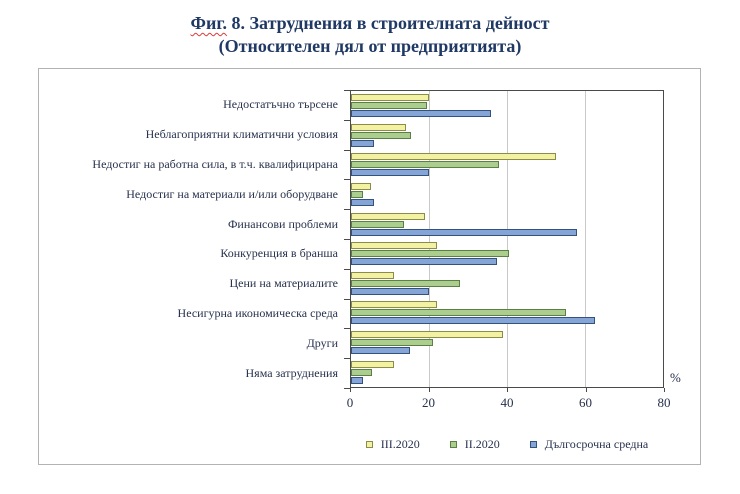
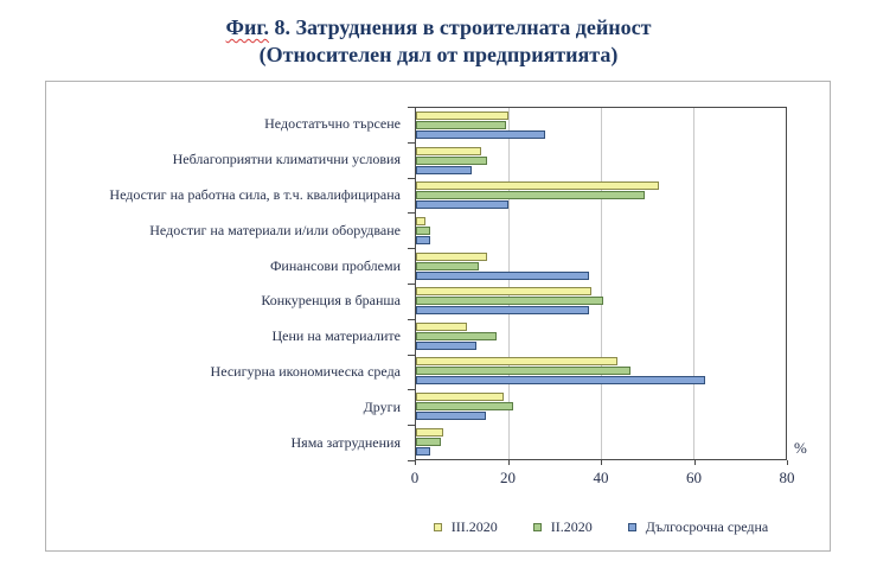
Дългосрочна средна/Недостатъчно търсене: 36 -> 28
Дългосрочна средна/Неблагоприятни климатични условия: 6 -> 12
II.2020/Недостиг на работна сила, в т.ч. квалифицирана: 38 -> 50
III.2020/Недостиг на материали и/или оборудване: 5 -> 2
Дългосрочна средна/Недостиг на материали и/или оборудване: 6 -> 3
III.2020/Финансови проблеми: 19 -> 16
Дългосрочна средна/Финансови проблеми: 58 -> 38
III.2020/Конкуренция в бранша: 22 -> 38
II.2020/Цени на материалите: 28 -> 18
Дългосрочна средна/Цени на материалите: 20 -> 13
III.2020/Несигурна икономическа среда: 22 -> 44
II.2020/Несигурна икономическа среда: 55 -> 46
III.2020/Други: 39 -> 19
III.2020/Няма затруднения: 11 -> 6
